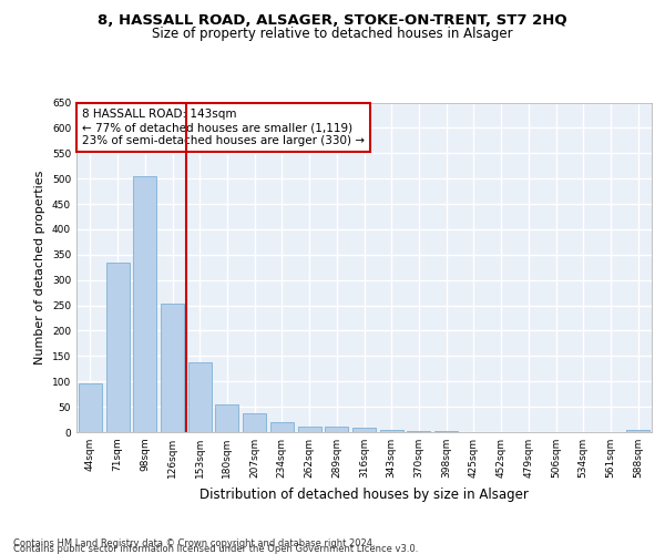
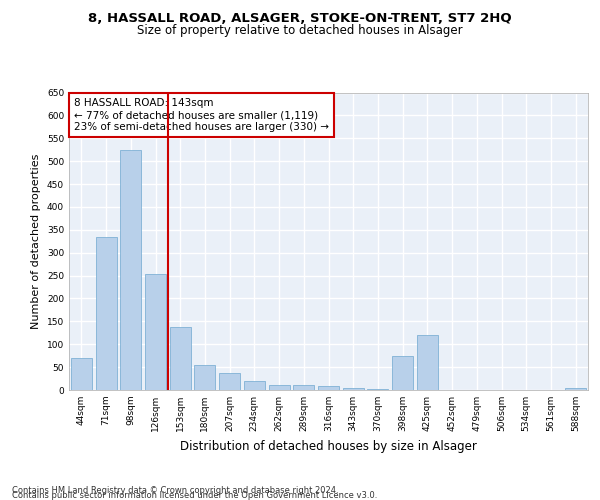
44sqm: 97 -> 70
98sqm: 505 -> 525
398sqm: 2 -> 75
425sqm: 1 -> 120
